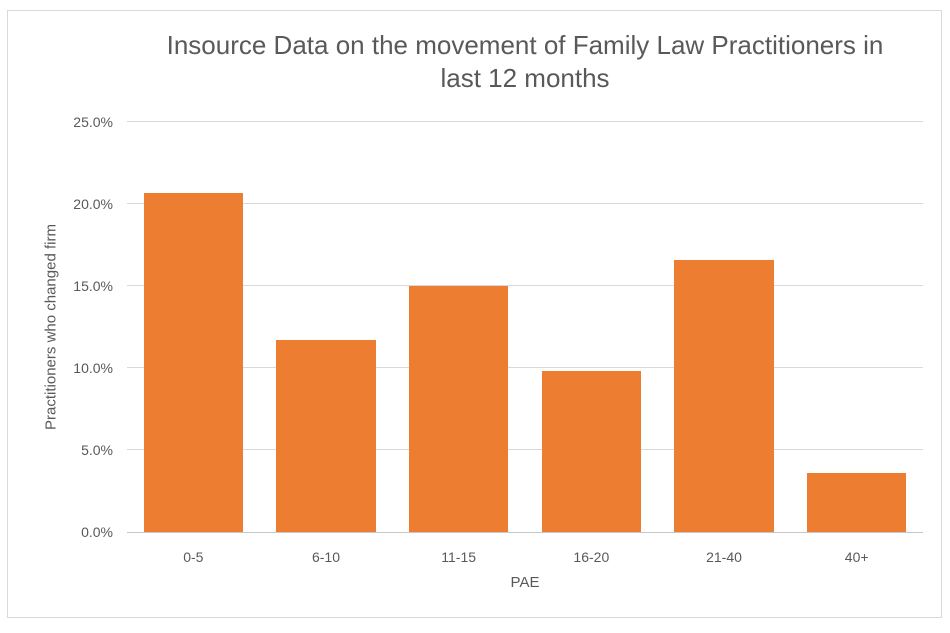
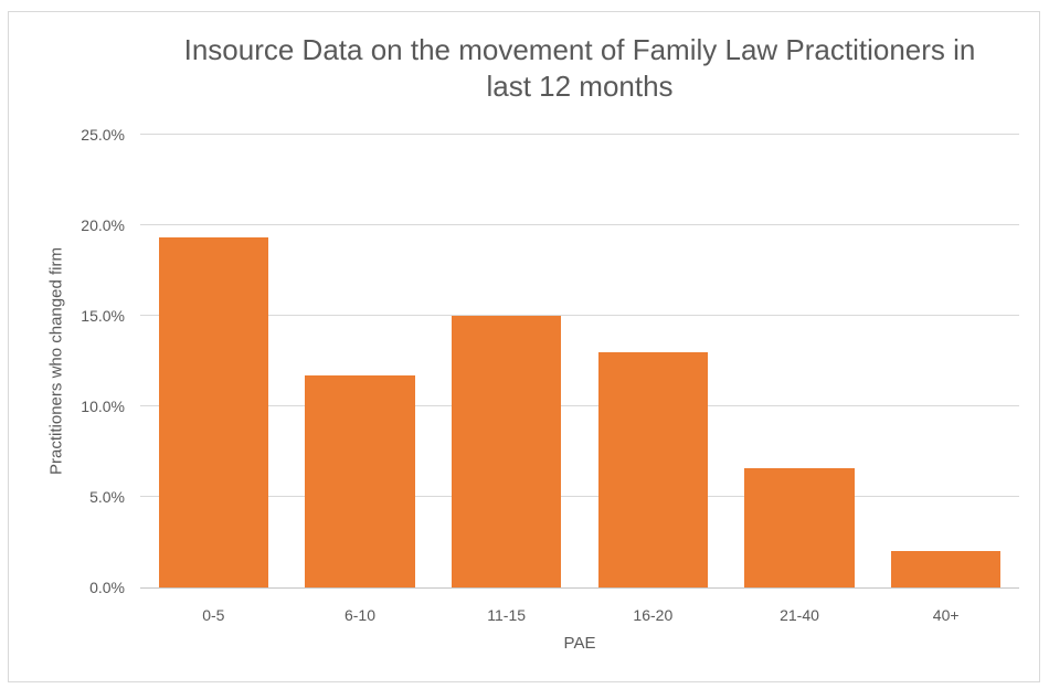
0-5: 20.7% -> 19.3%
16-20: 9.8% -> 13.0%
21-40: 16.6% -> 6.6%
40+: 3.6% -> 2.0%
